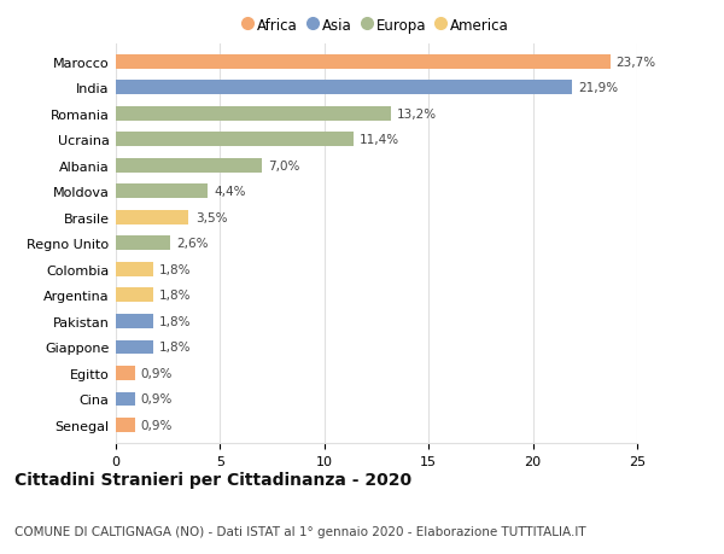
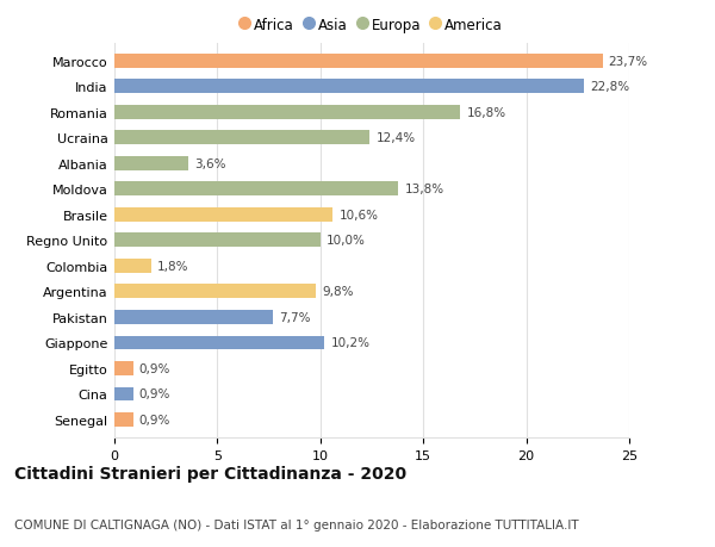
India: 21,9% -> 22,8%
Romania: 13,2% -> 16,8%
Ucraina: 11,4% -> 12,4%
Albania: 7,0% -> 3,6%
Moldova: 4,4% -> 13,8%
Brasile: 3,5% -> 10,6%
Regno Unito: 2,6% -> 10,0%
Argentina: 1,8% -> 9,8%
Pakistan: 1,8% -> 7,7%
Giappone: 1,8% -> 10,2%
